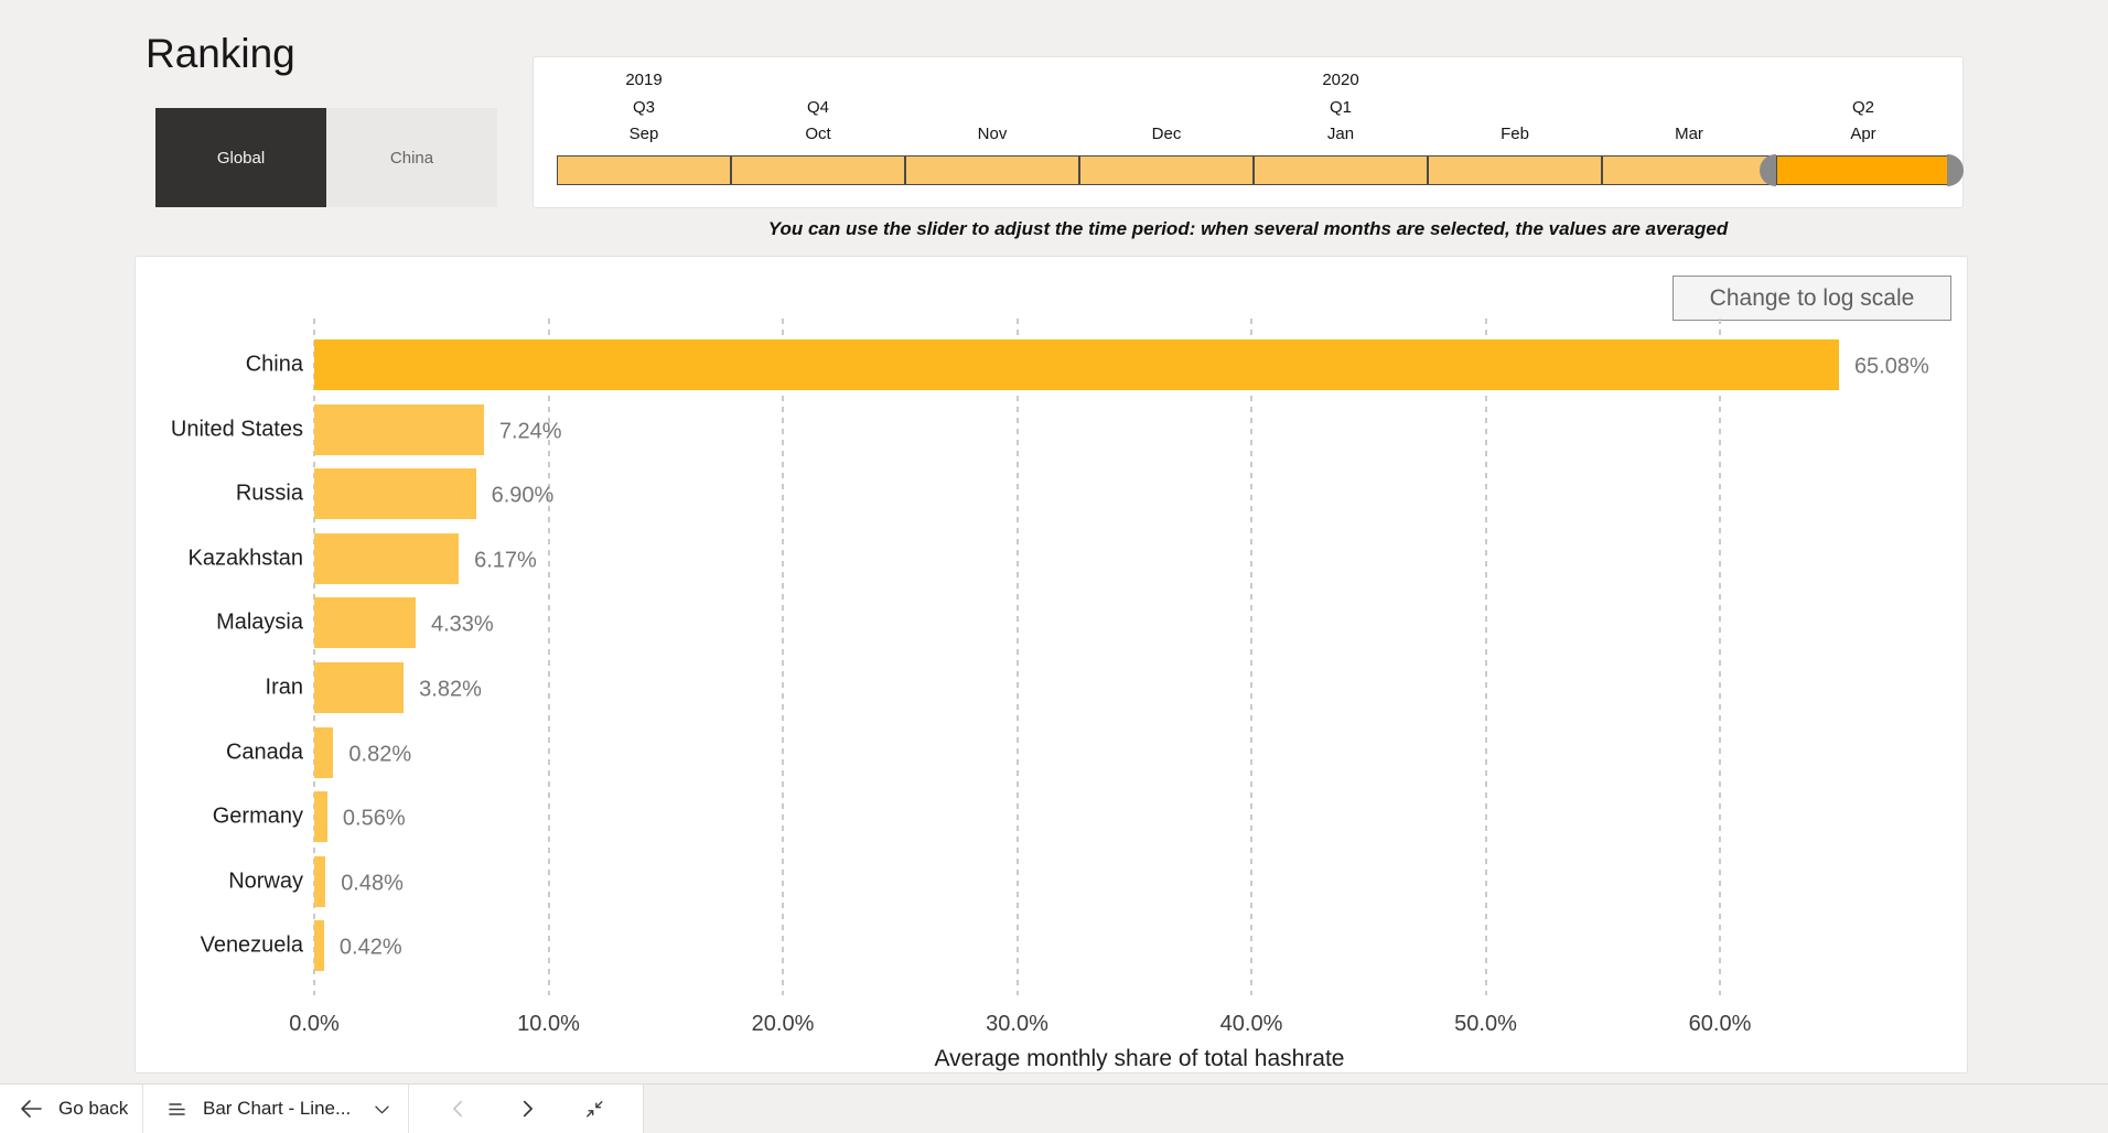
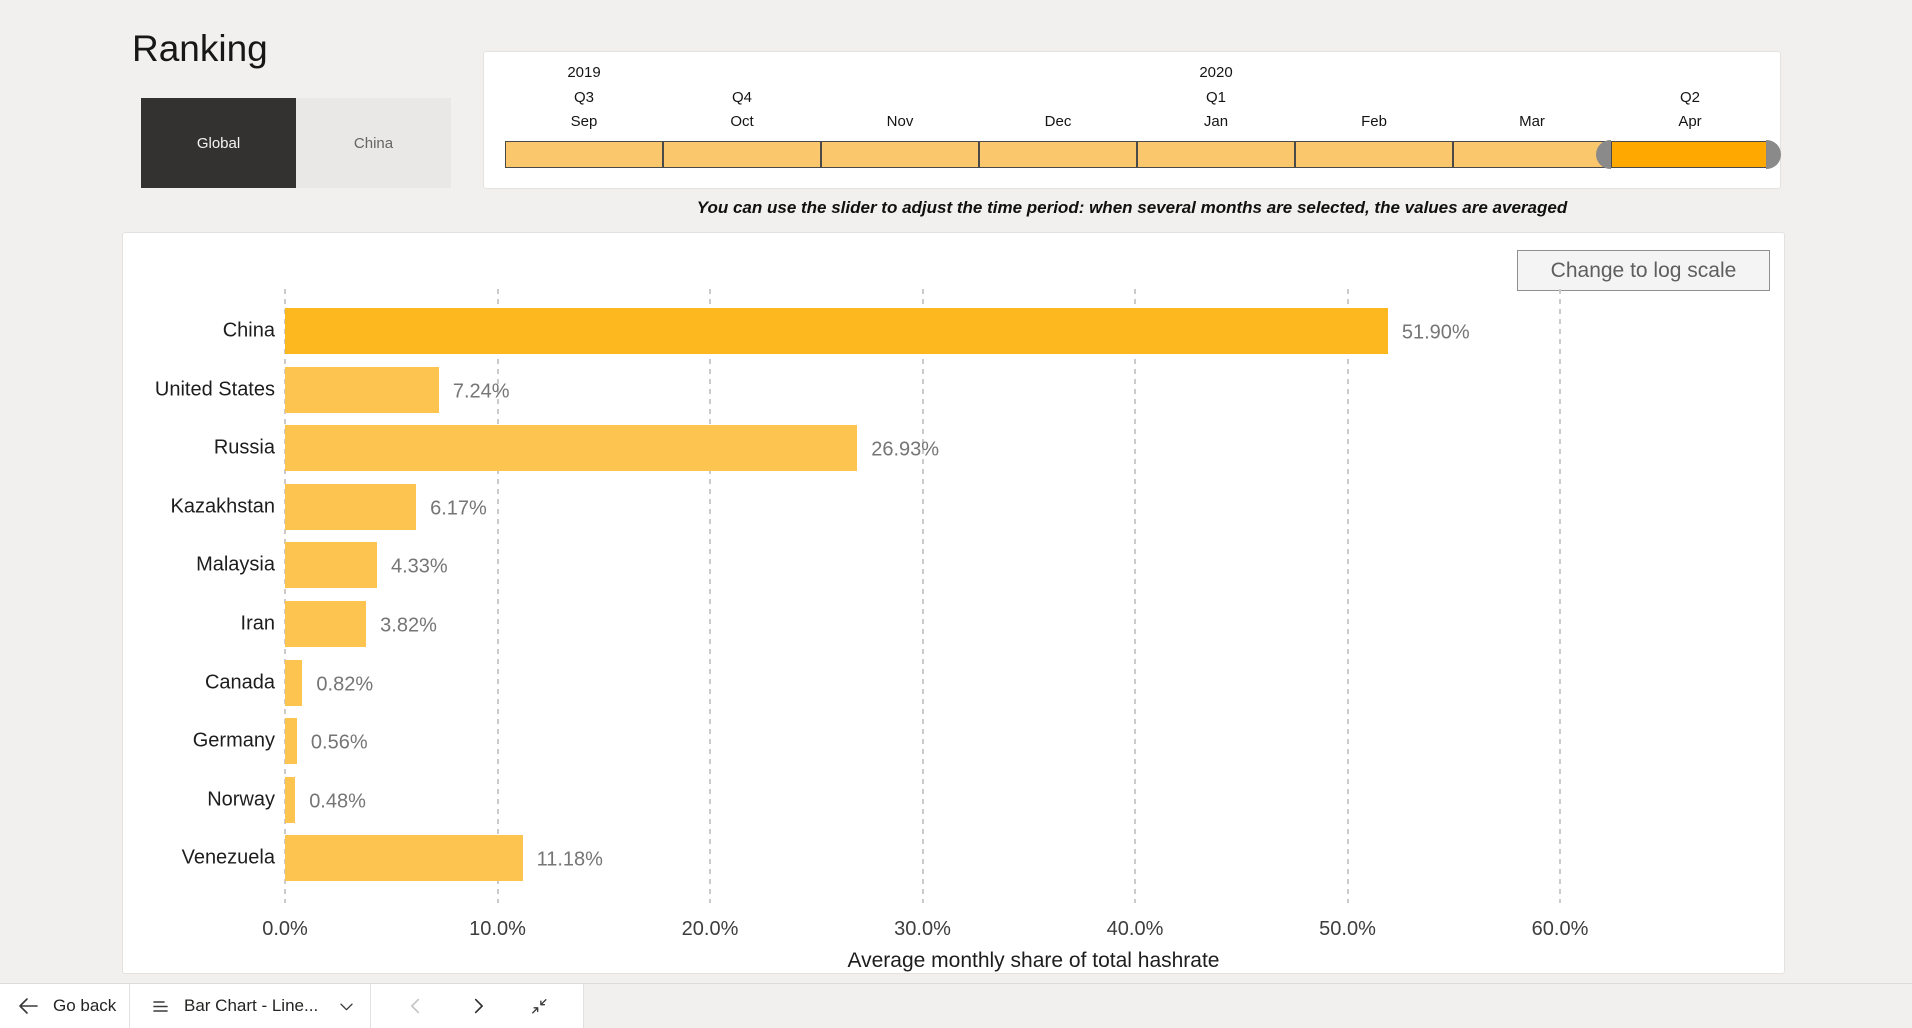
China: 65.08% -> 51.90%
Russia: 6.90% -> 26.93%
Venezuela: 0.42% -> 11.18%
